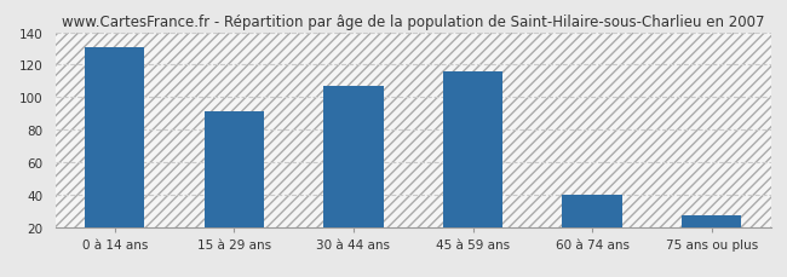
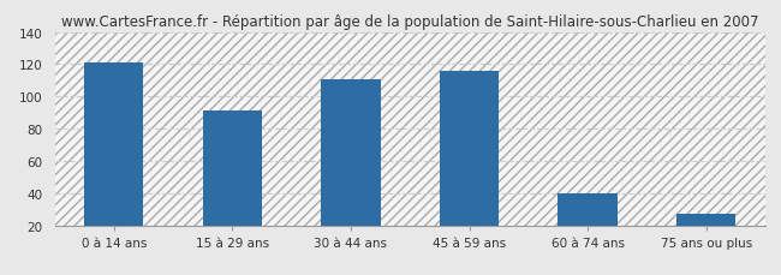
0 à 14 ans: 131 -> 121
30 à 44 ans: 107 -> 111
